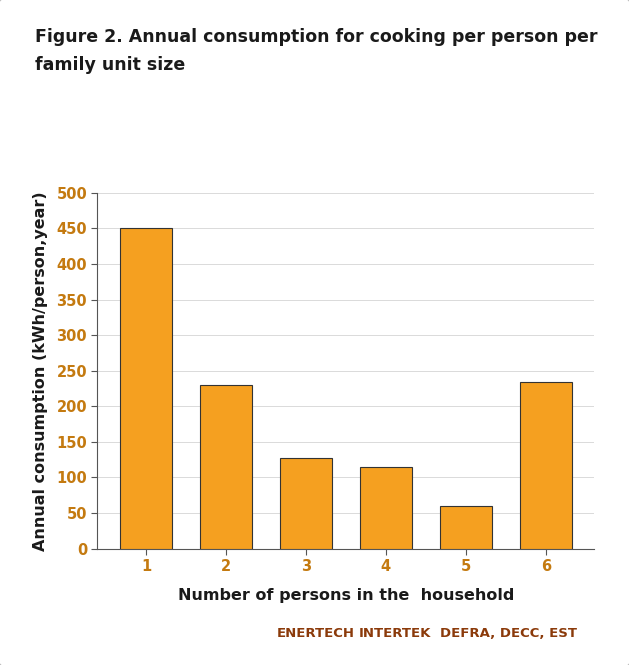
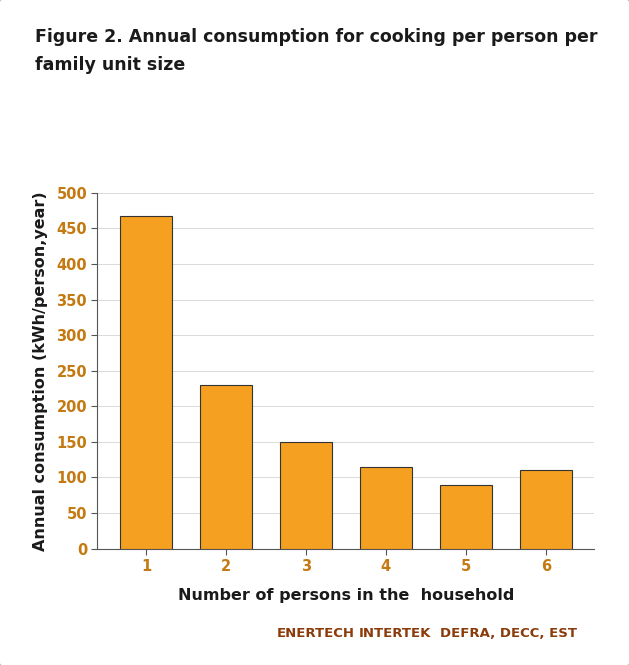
1: 450 -> 468
3: 128 -> 150
5: 60 -> 90
6: 234 -> 110
